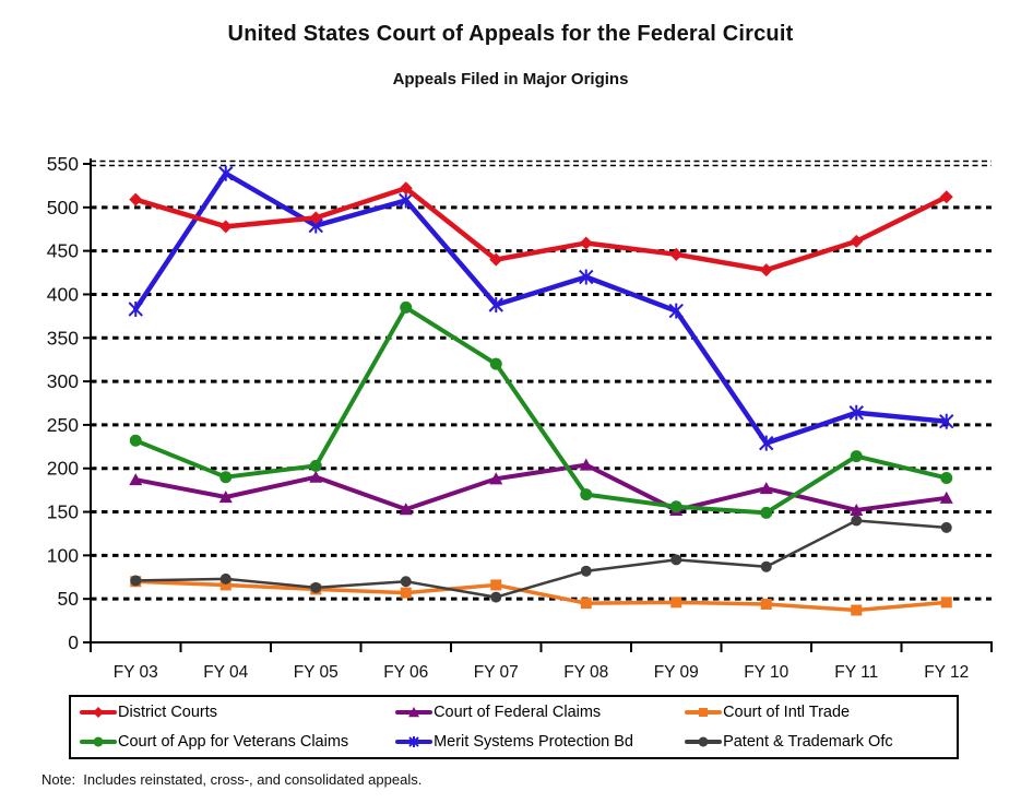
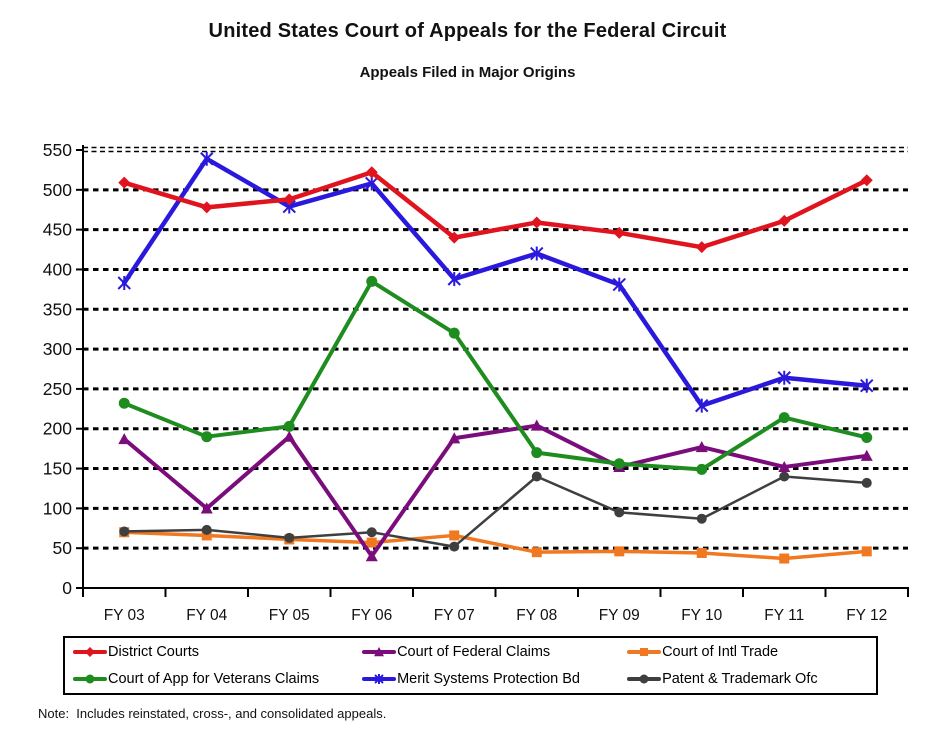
Court of Federal Claims/FY 04: 170 -> 100
Court of Federal Claims/FY 06: 150 -> 40
Patent & Trademark Ofc/FY 08: 80 -> 140
